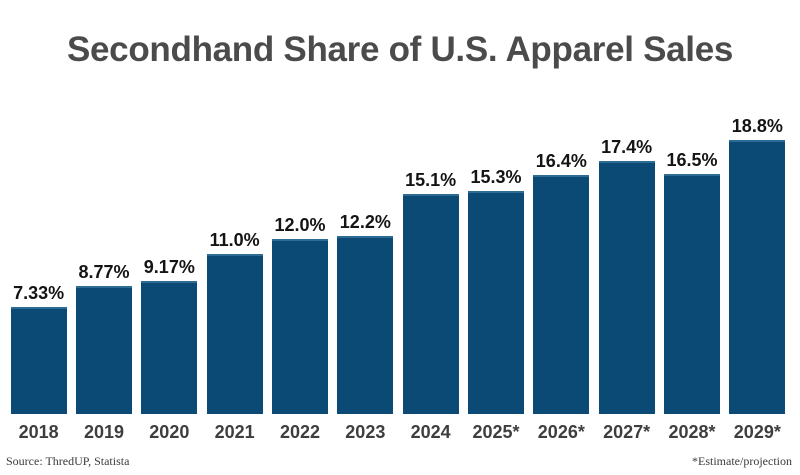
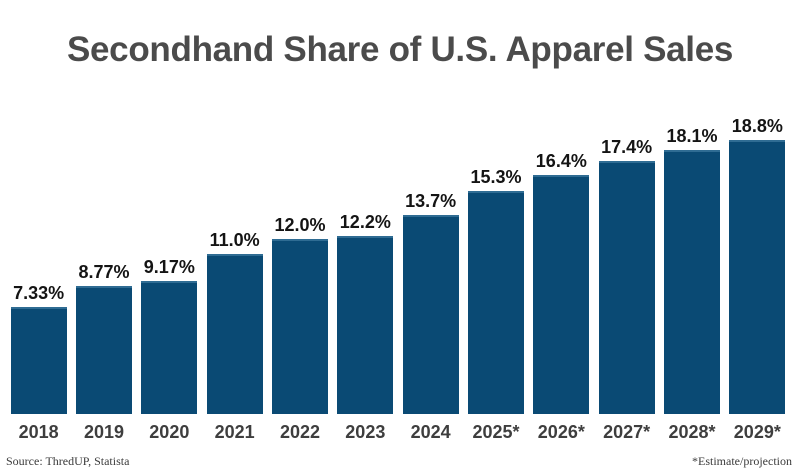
2024: 15.1% -> 13.7%
2028*: 16.5% -> 18.1%
